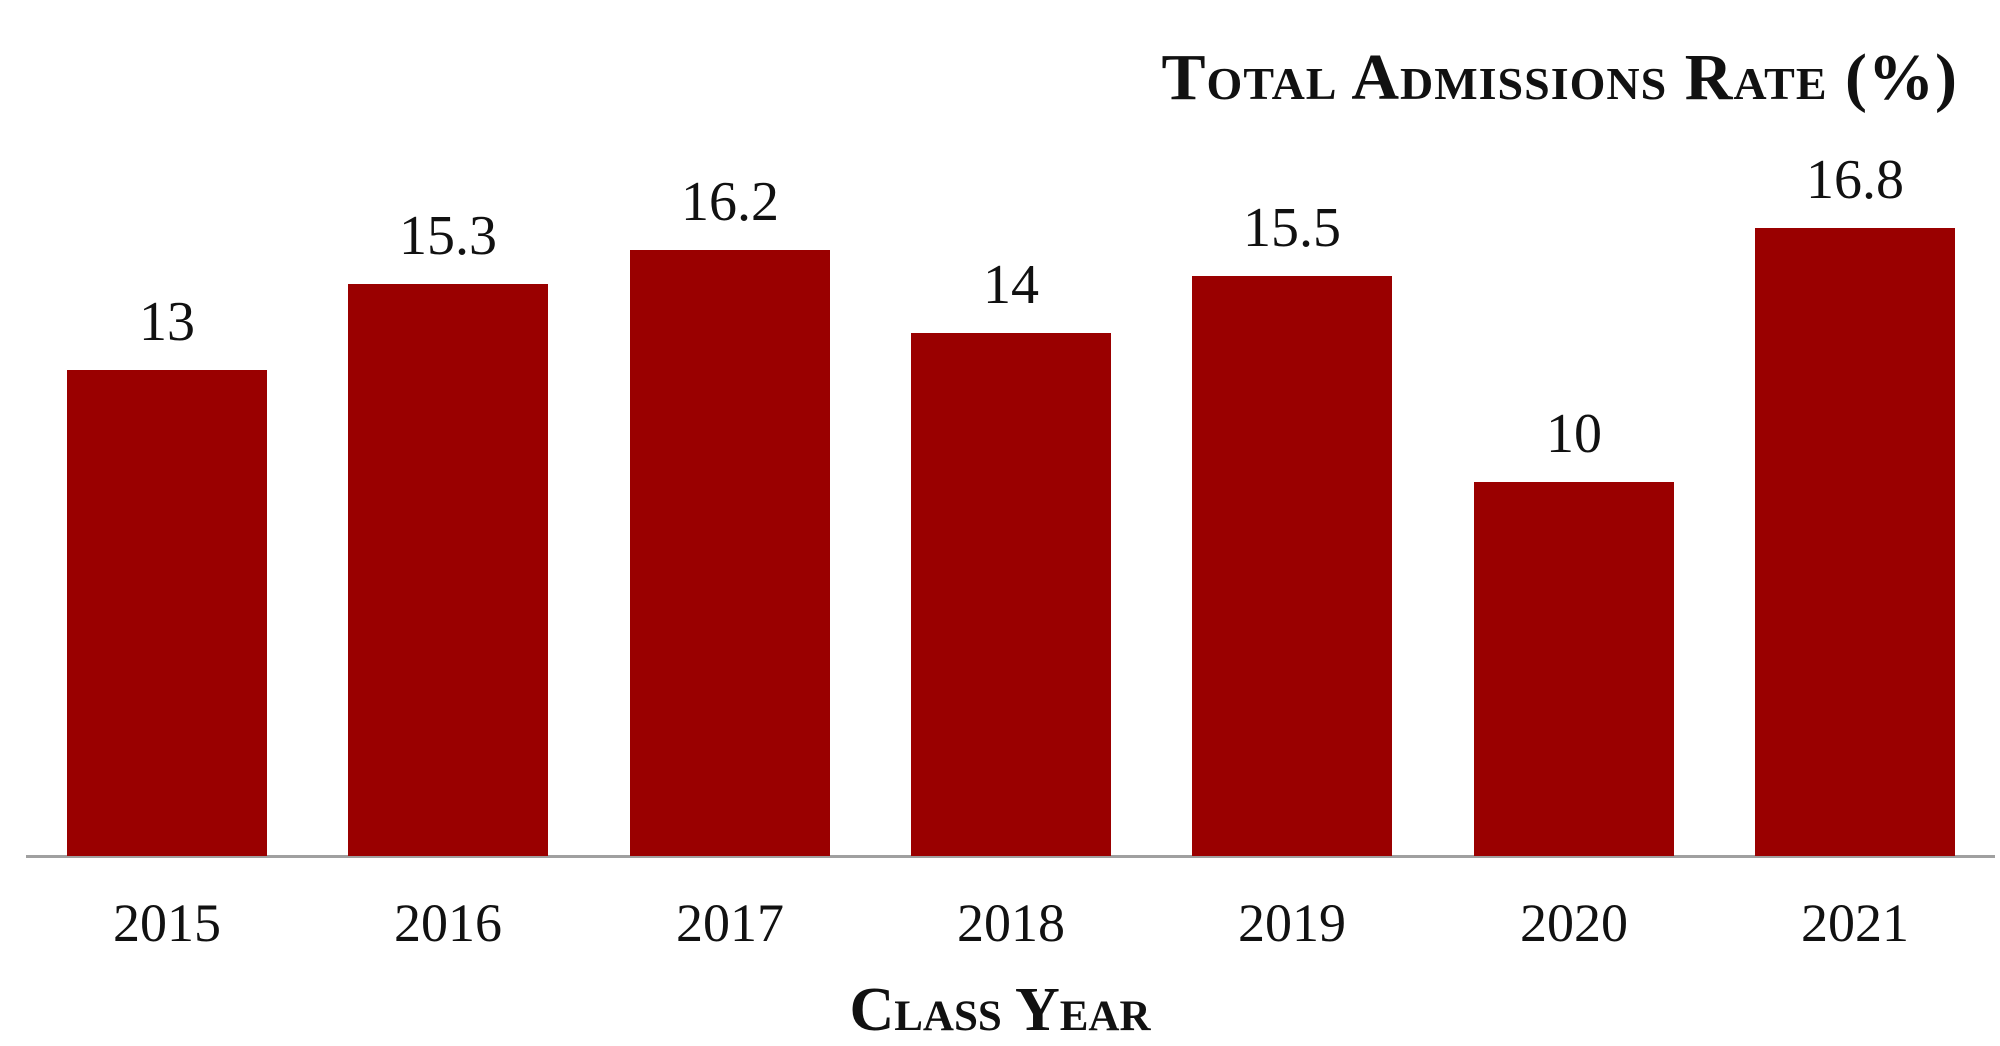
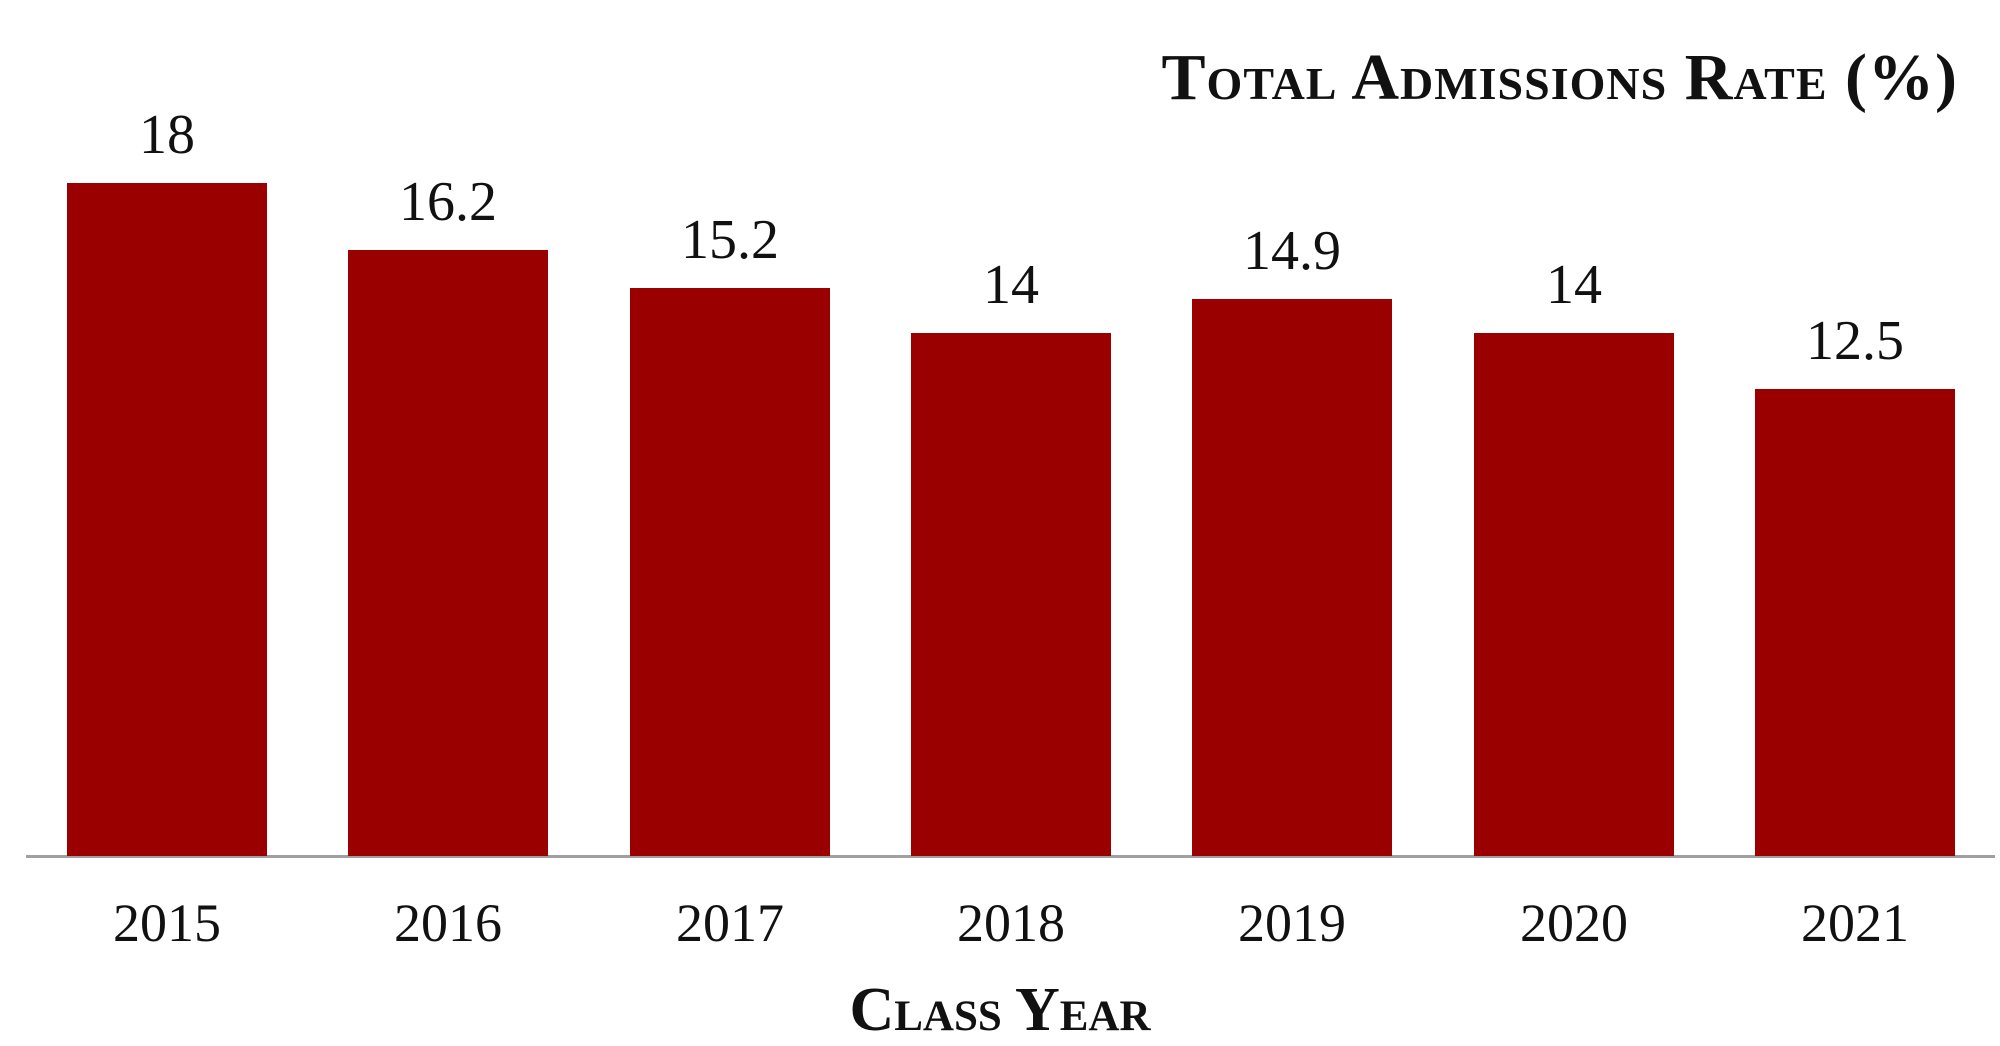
2015: 13 -> 18
2016: 15.3 -> 16.2
2017: 16.2 -> 15.2
2019: 15.5 -> 14.9
2020: 10 -> 14
2021: 16.8 -> 12.5
